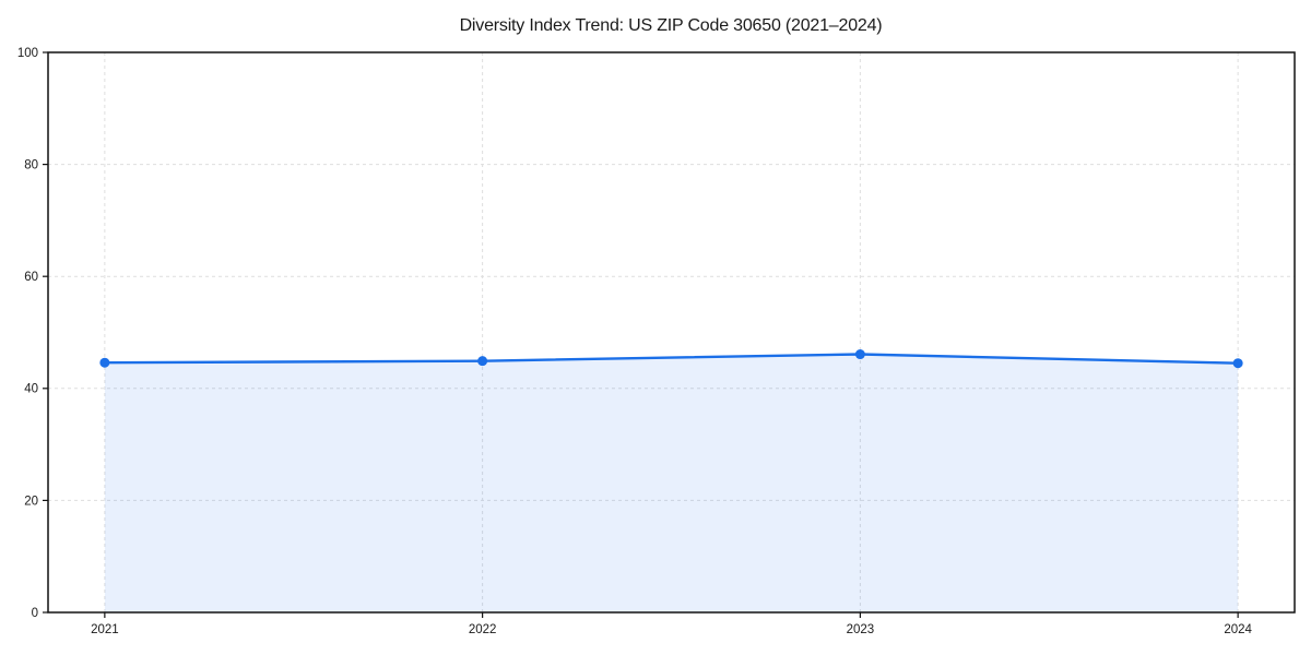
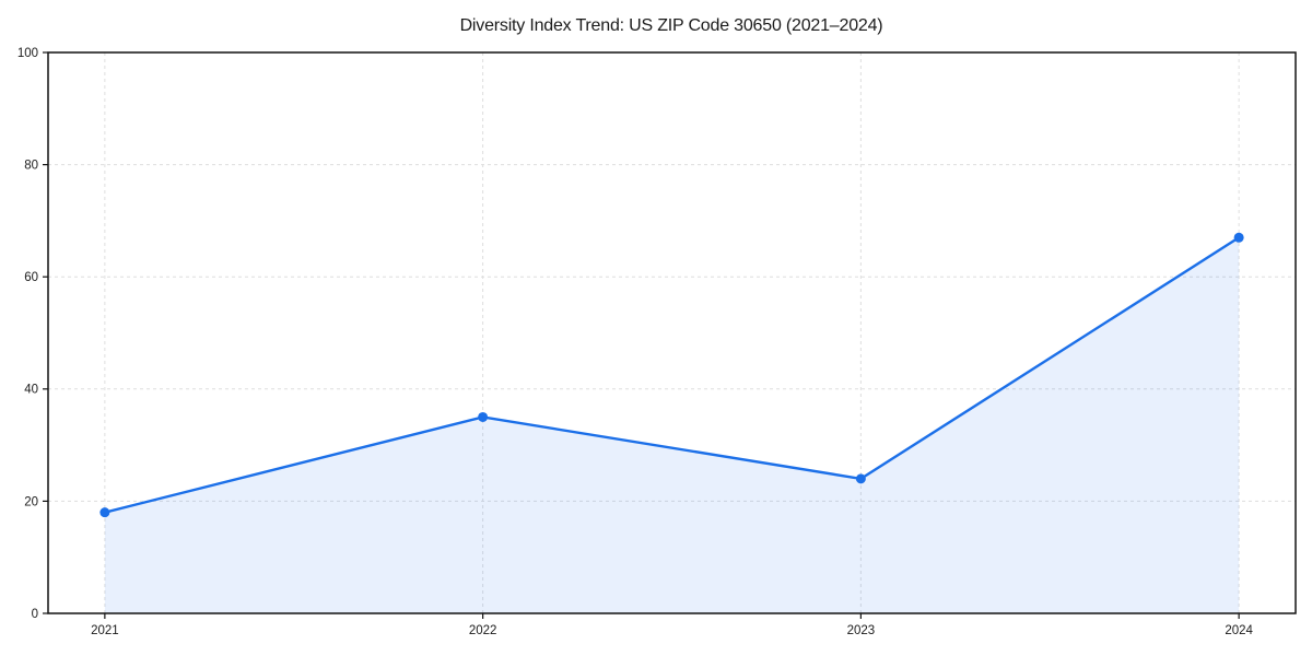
2021: 45 -> 18
2022: 45 -> 35
2023: 46 -> 24
2024: 44 -> 67
